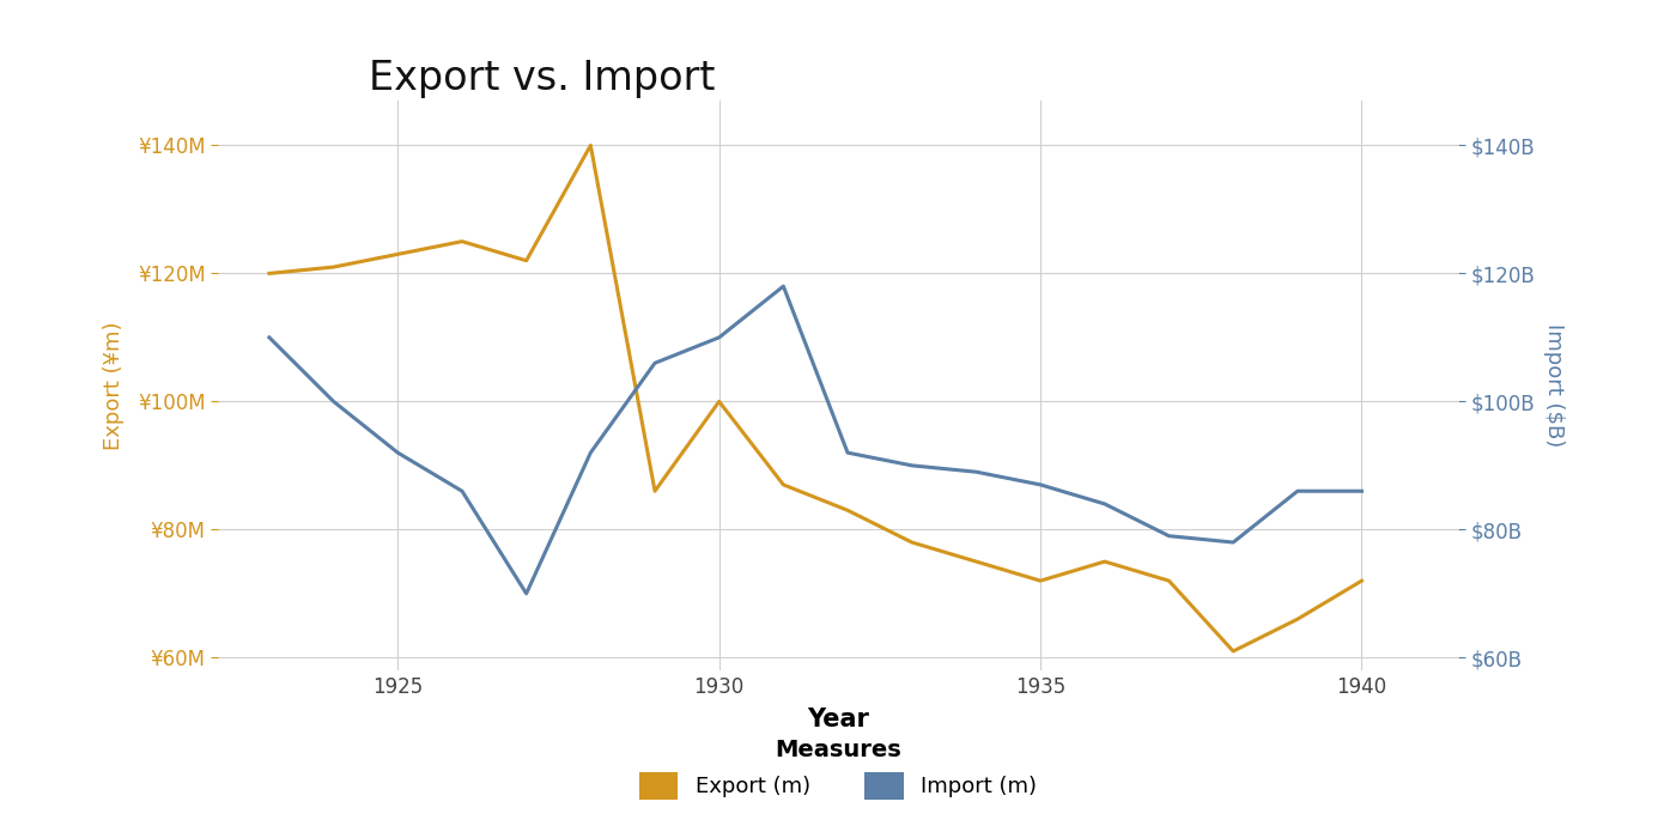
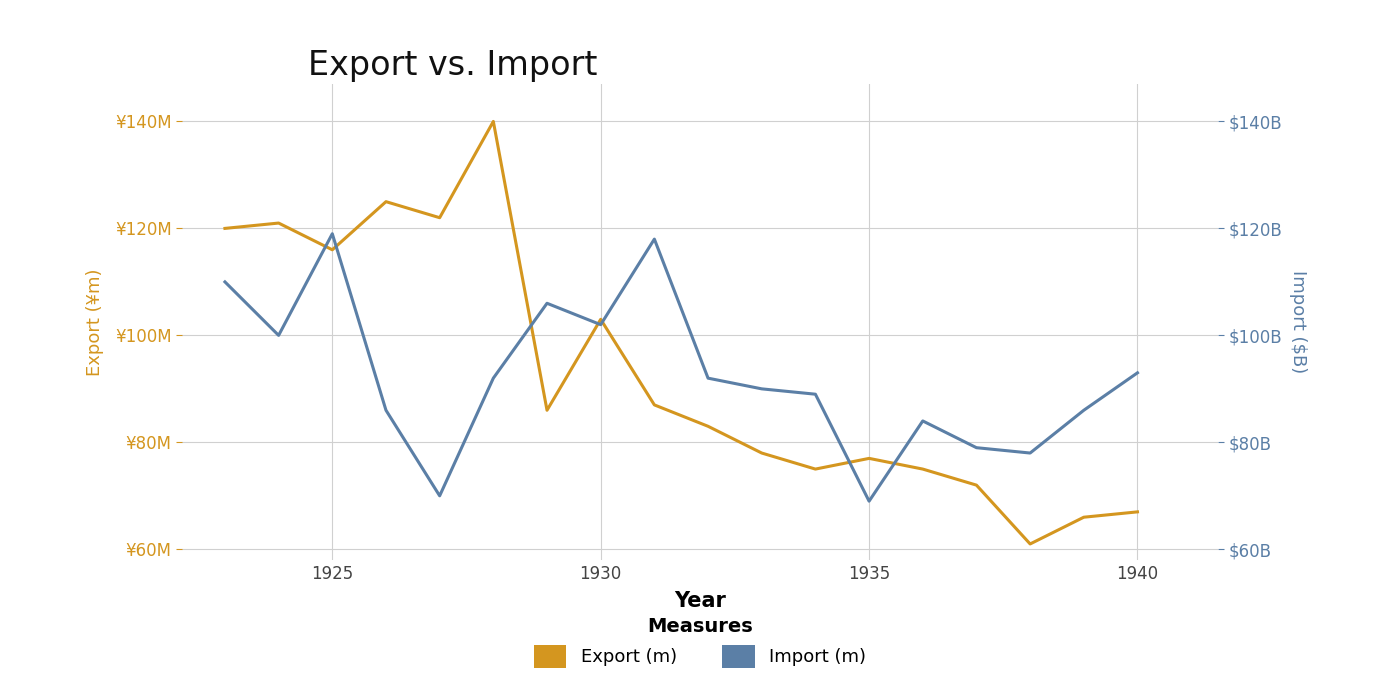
Export (m)/1925: ¥123M -> ¥116M
Import (m)/1925: $92B -> $119B
Export (m)/1930: ¥100M -> ¥103M
Import (m)/1930: $110B -> $102B
Export (m)/1935: ¥72M -> ¥77M
Import (m)/1935: $87B -> $69B
Export (m)/1940: ¥72M -> ¥67M
Import (m)/1940: $86B -> $93B
